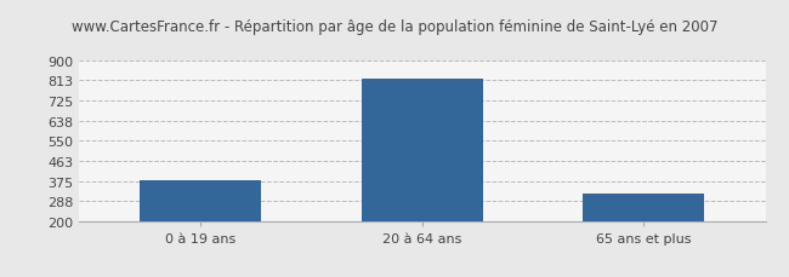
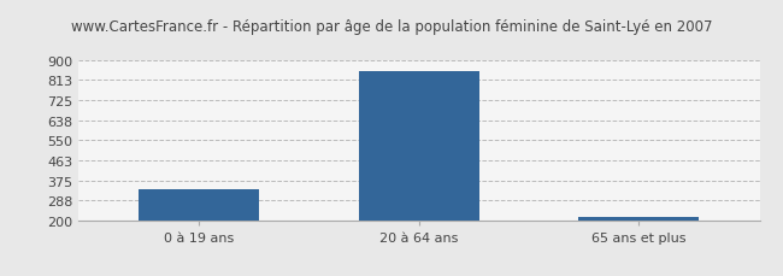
0 à 19 ans: 380 -> 340
20 à 64 ans: 820 -> 850
65 ans et plus: 320 -> 210
